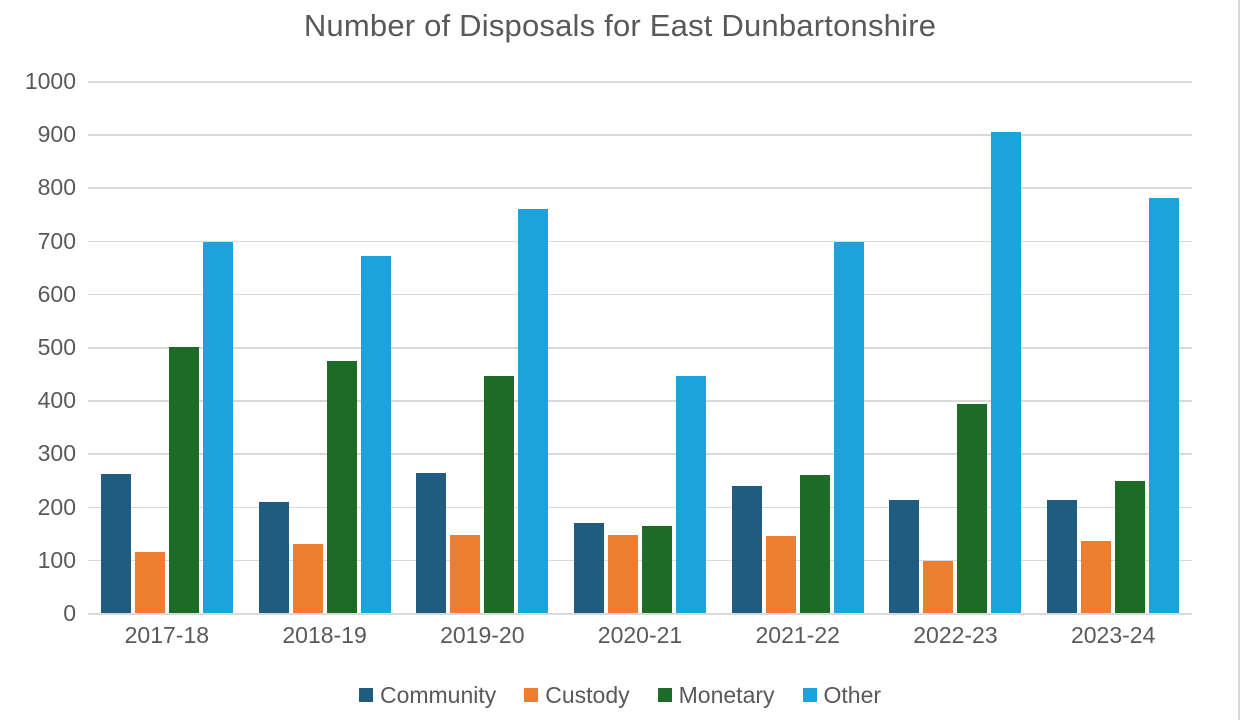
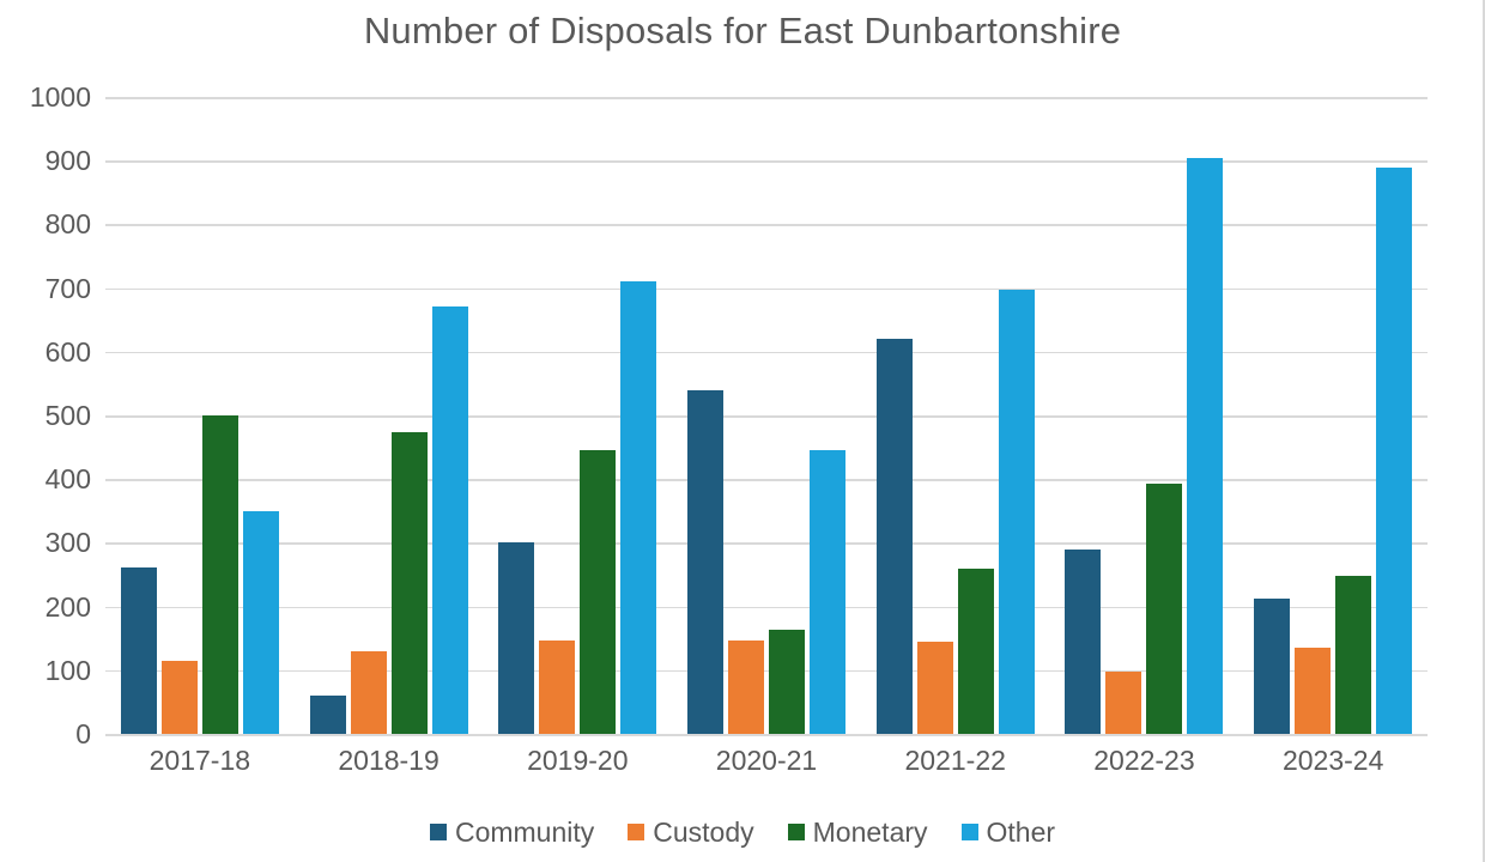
Other/2017-18: 700 -> 350
Community/2018-19: 210 -> 60
Community/2019-20: 260 -> 300
Other/2019-20: 760 -> 710
Community/2020-21: 170 -> 540
Community/2021-22: 240 -> 620
Community/2022-23: 210 -> 290
Other/2023-24: 780 -> 890
